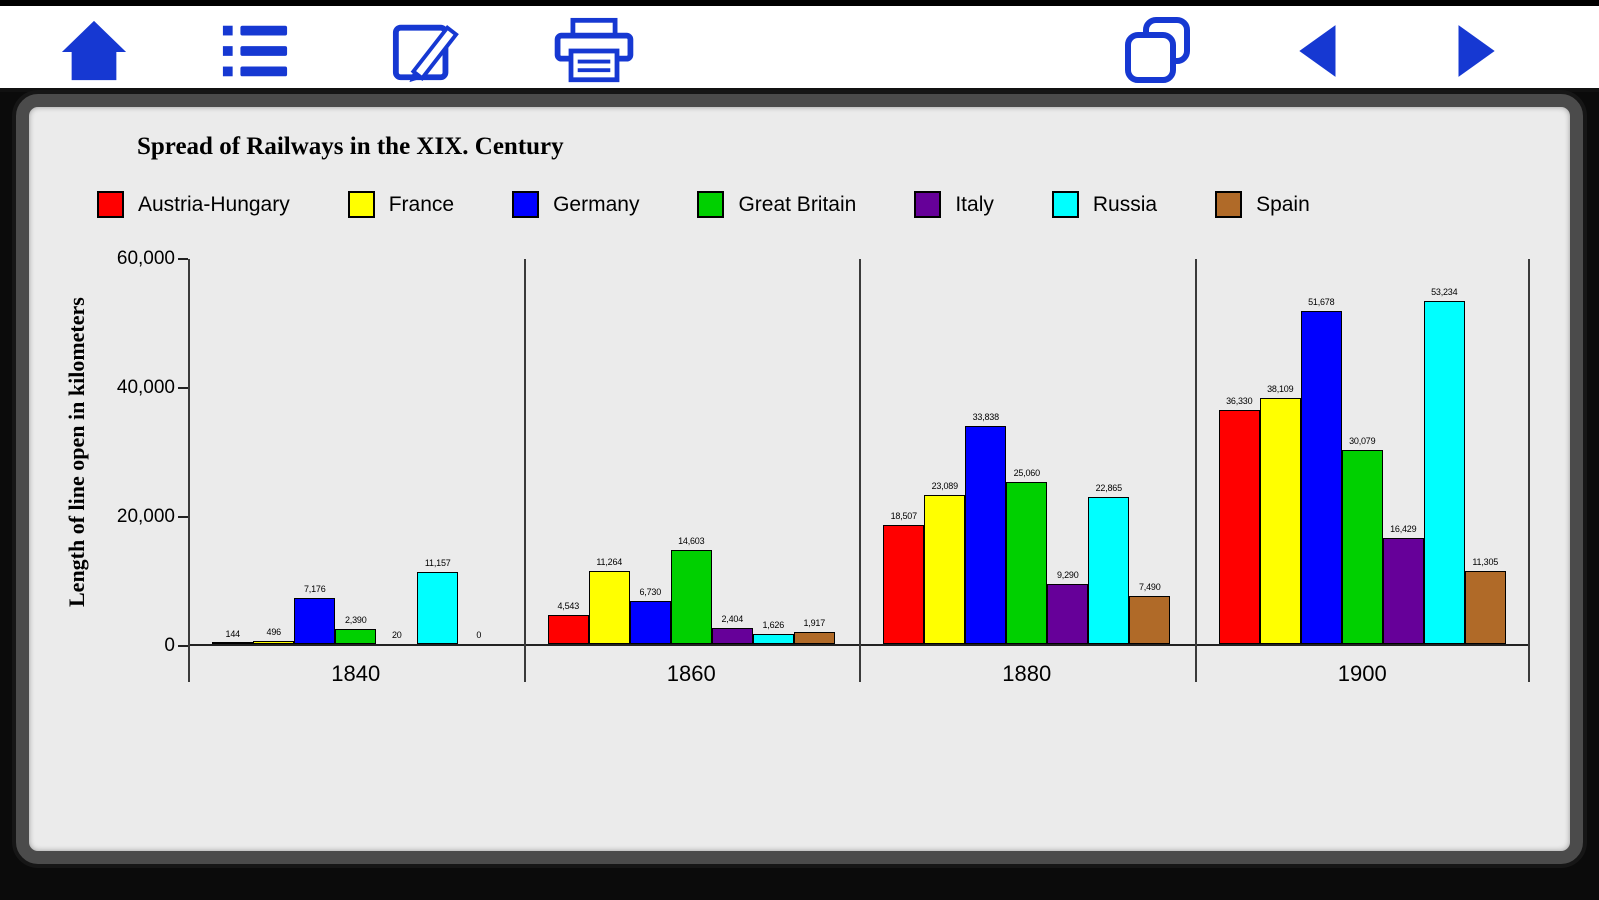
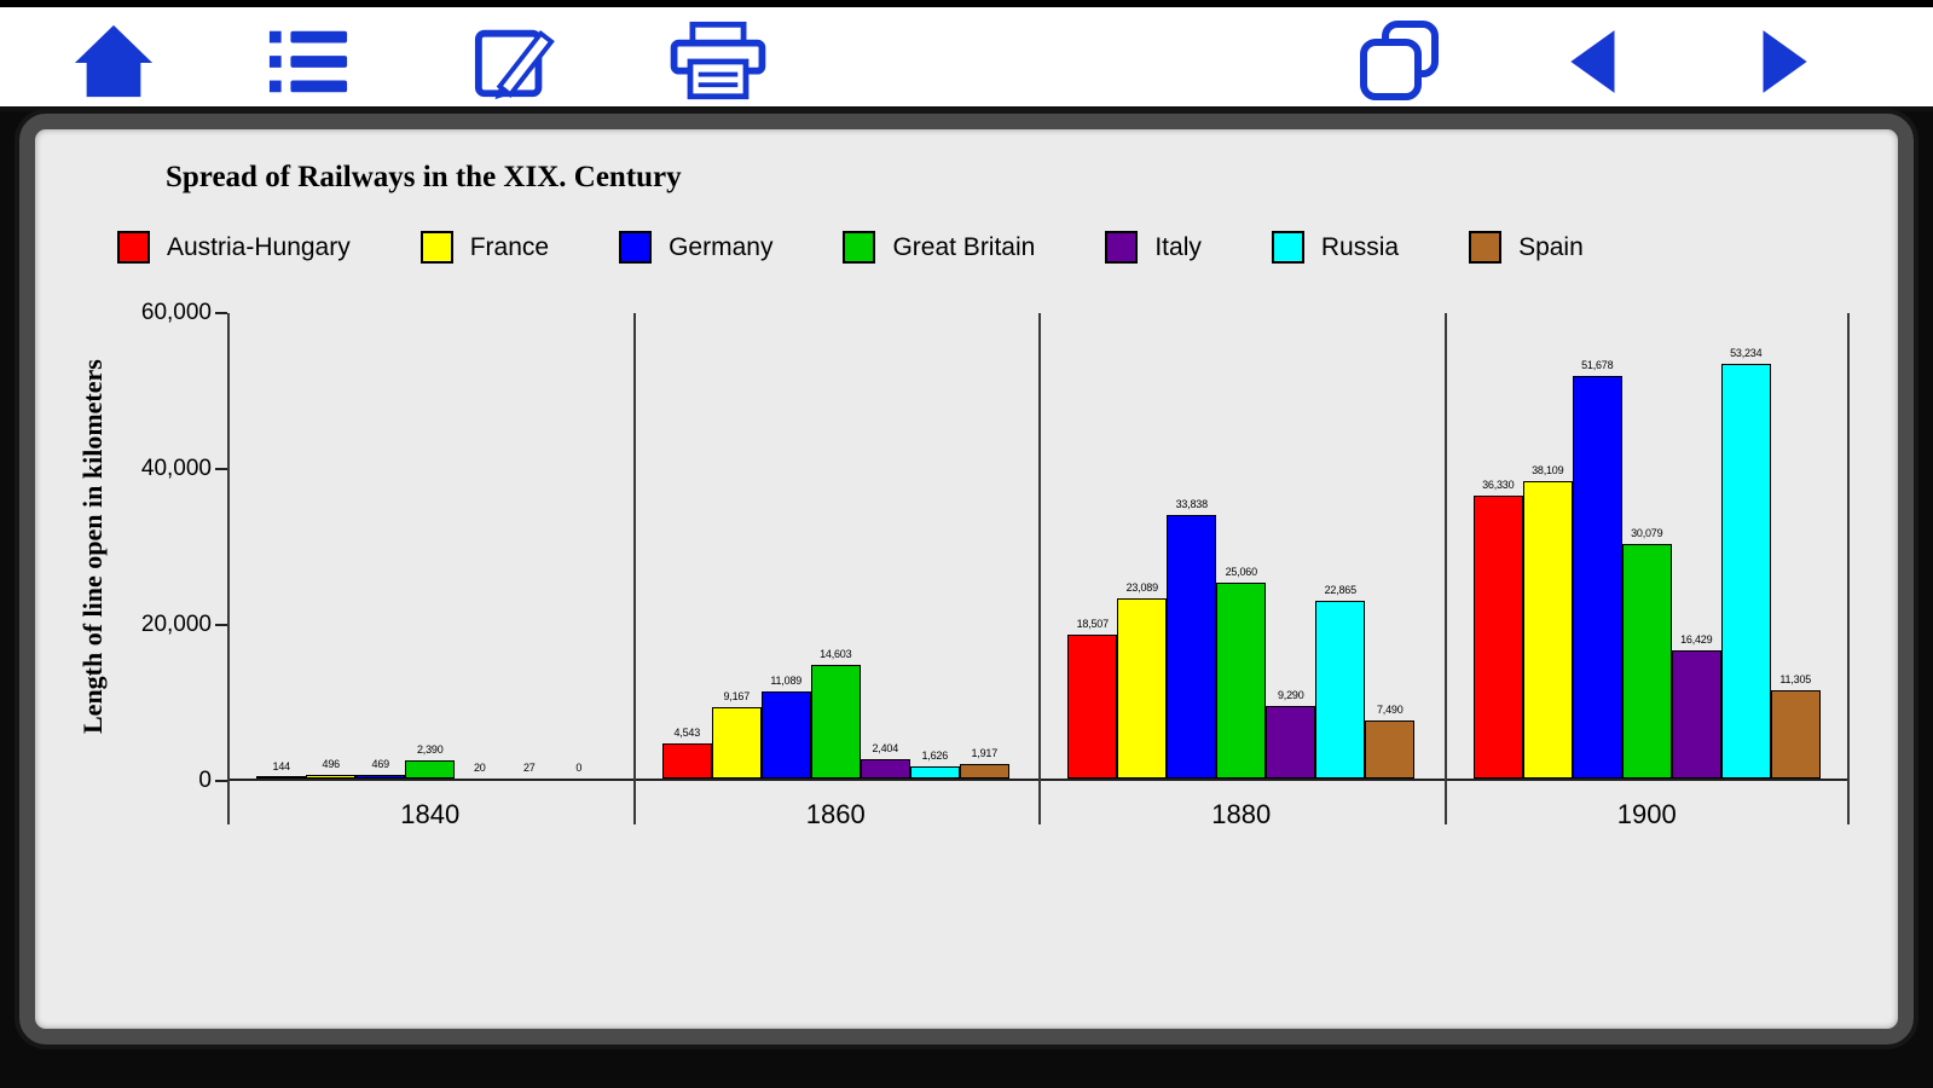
Germany/1840: 7,176 -> 469
Russia/1840: 11,157 -> 27
France/1860: 11,264 -> 9,167
Germany/1860: 6,730 -> 11,089
